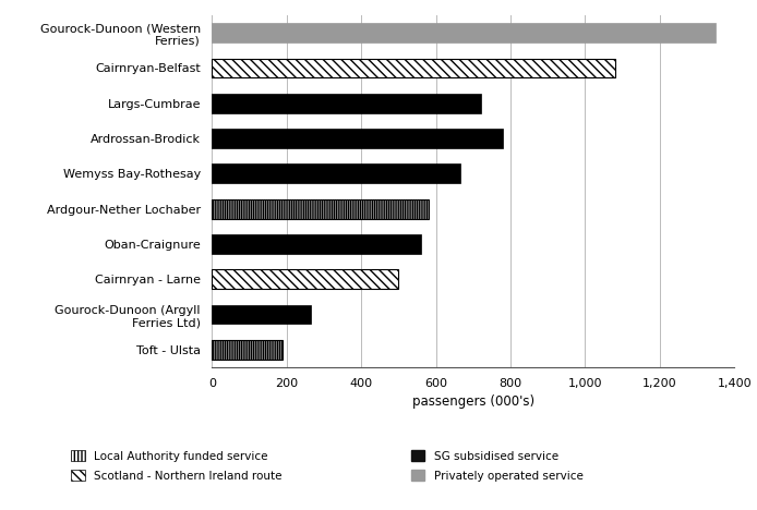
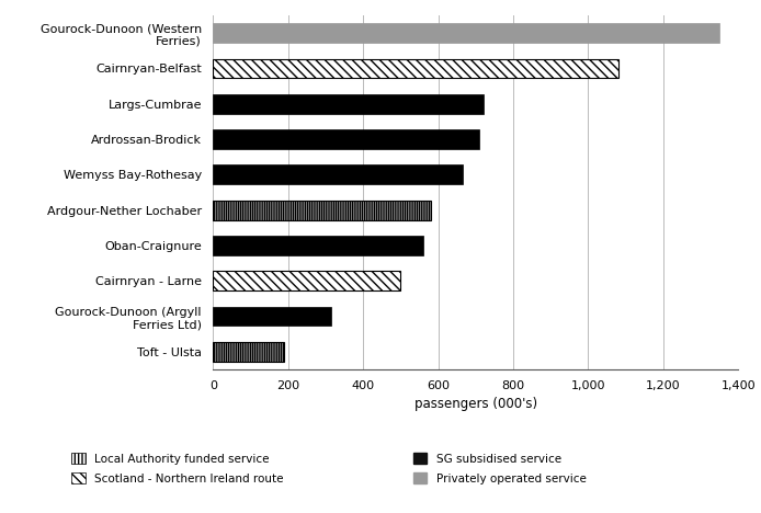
Ardrossan-Brodick: 780 -> 710
Gourock-Dunoon (Argyll Ferries Ltd): 265 -> 315
